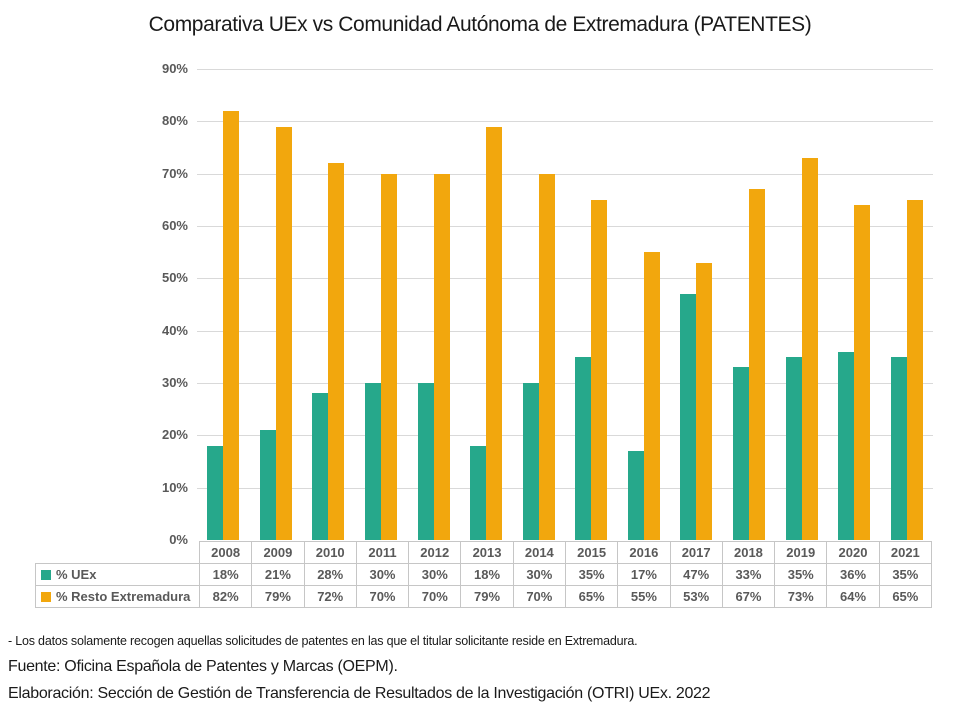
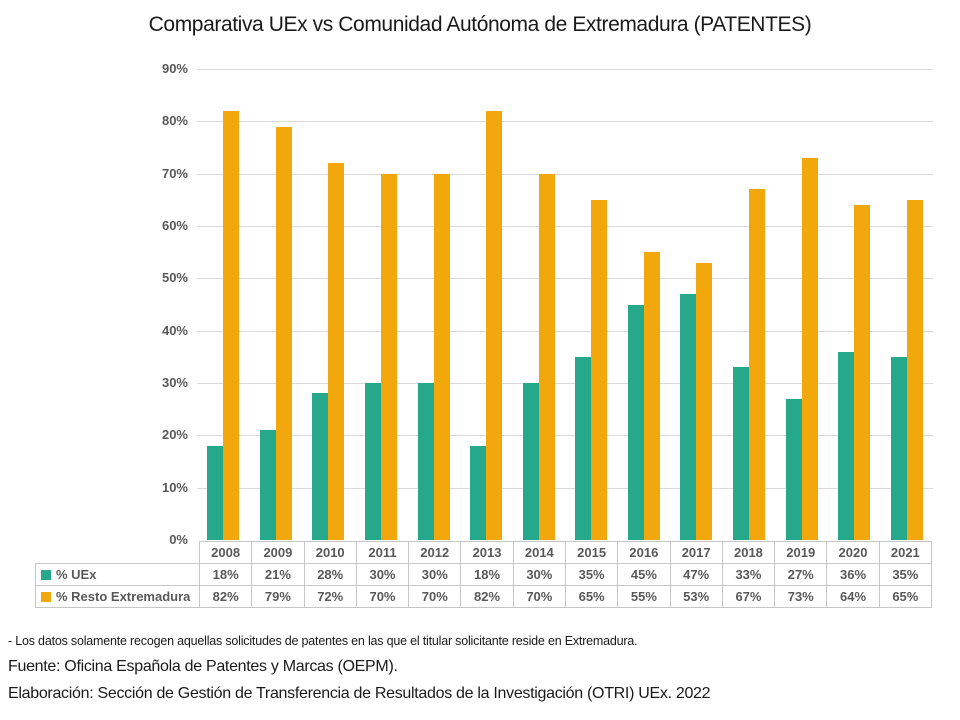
% Resto Extremadura/2013: 79% -> 82%
% UEx/2016: 17% -> 45%
% UEx/2019: 35% -> 27%
